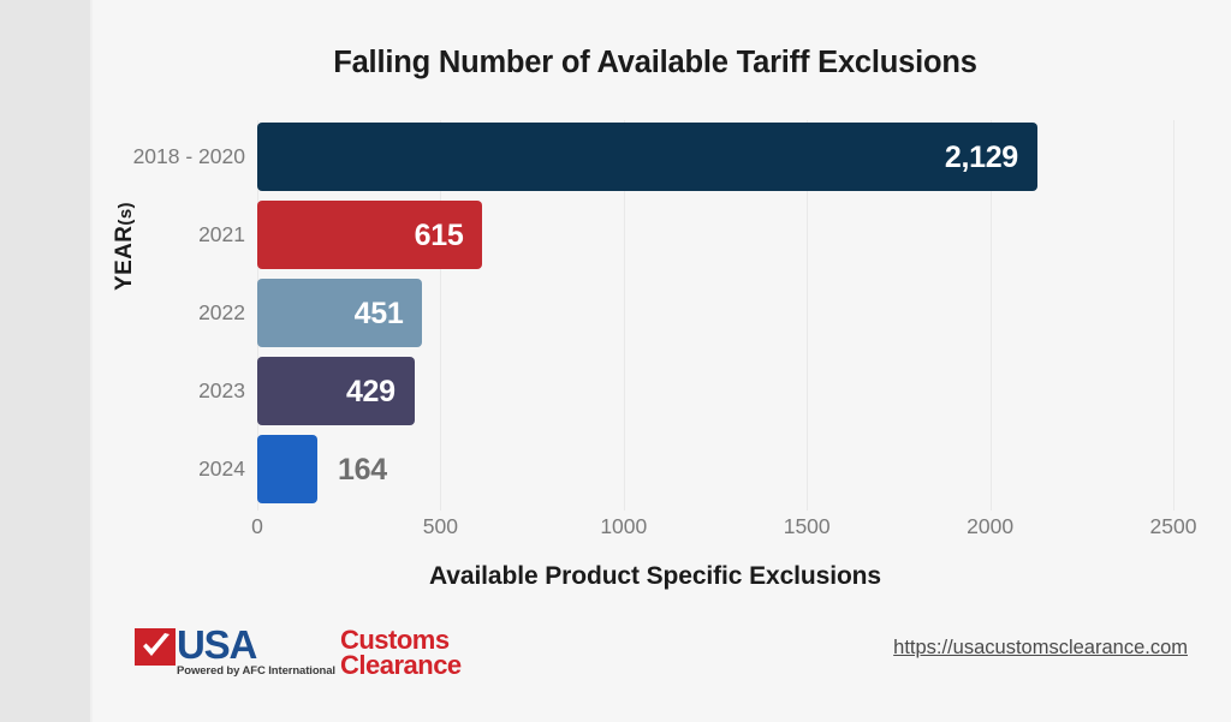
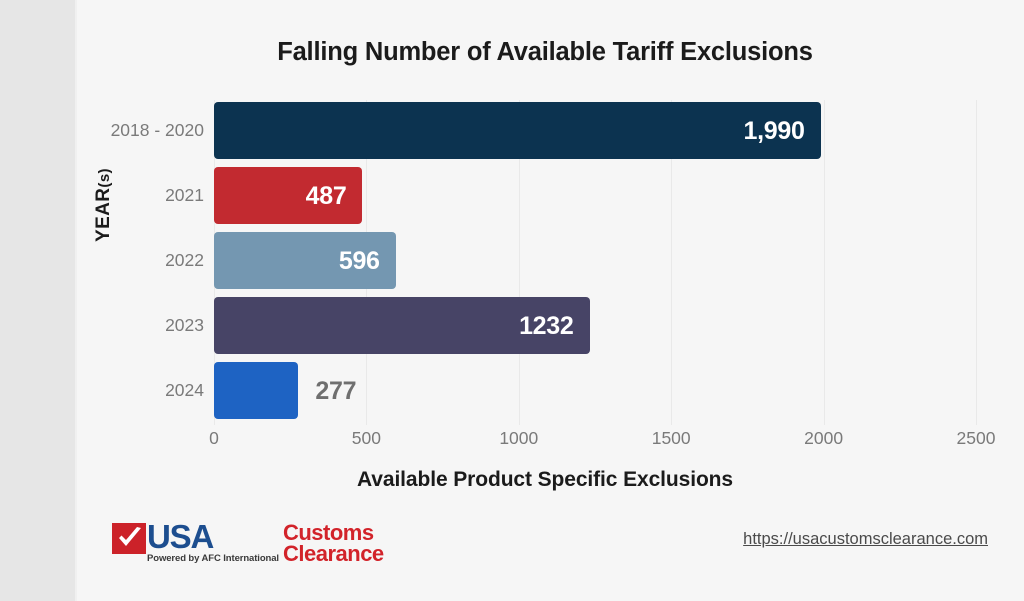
2018 - 2020: 2,129 -> 1,990
2021: 615 -> 487
2022: 451 -> 596
2023: 429 -> 1232
2024: 164 -> 277
